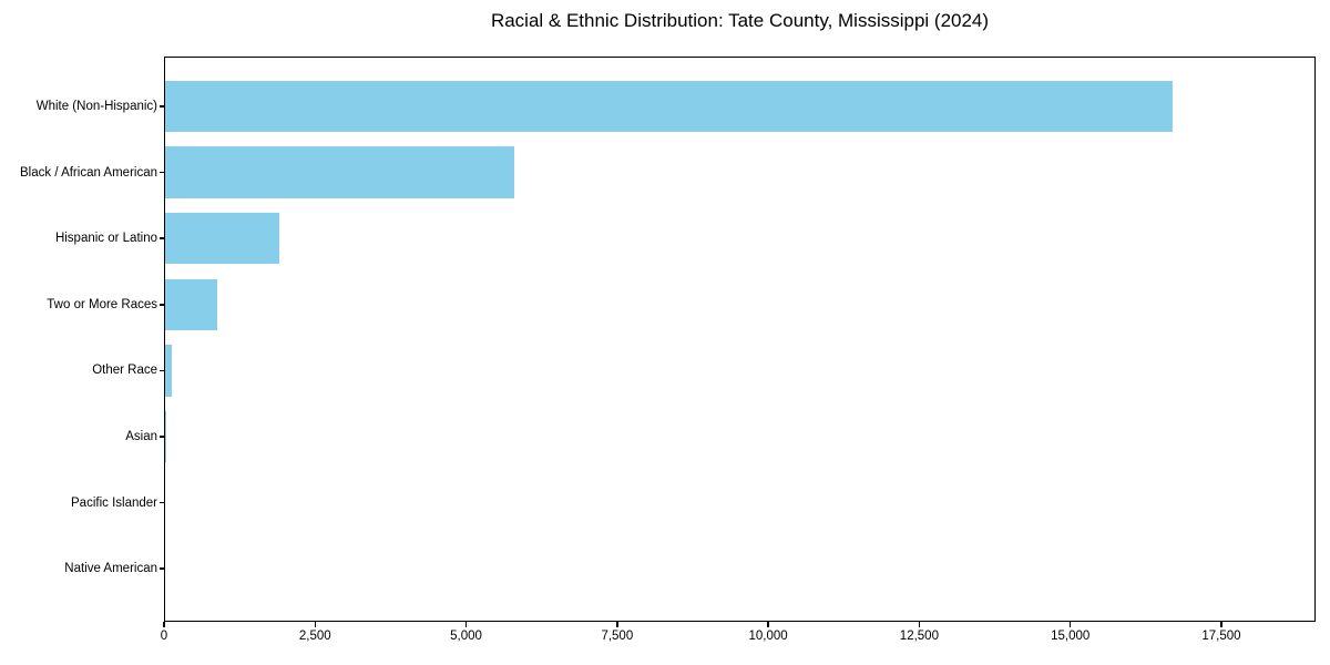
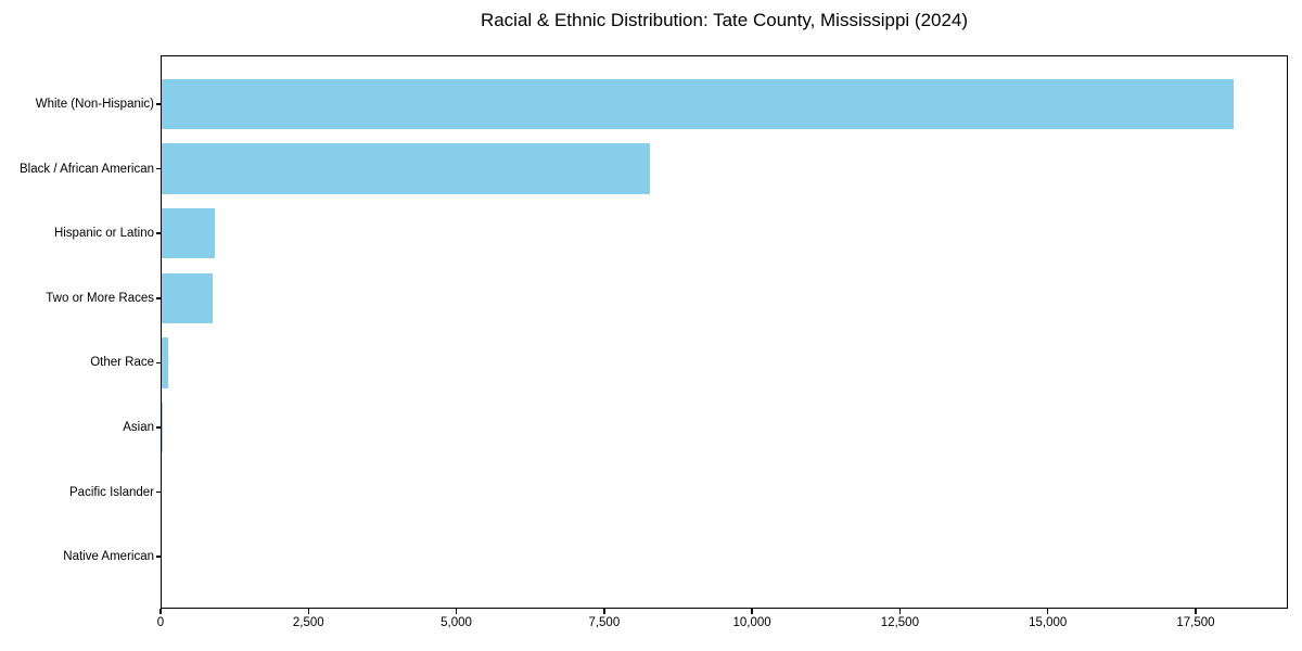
White (Non-Hispanic): 16700 -> 18200
Black / African American: 5800 -> 8300
Hispanic or Latino: 1900 -> 900
